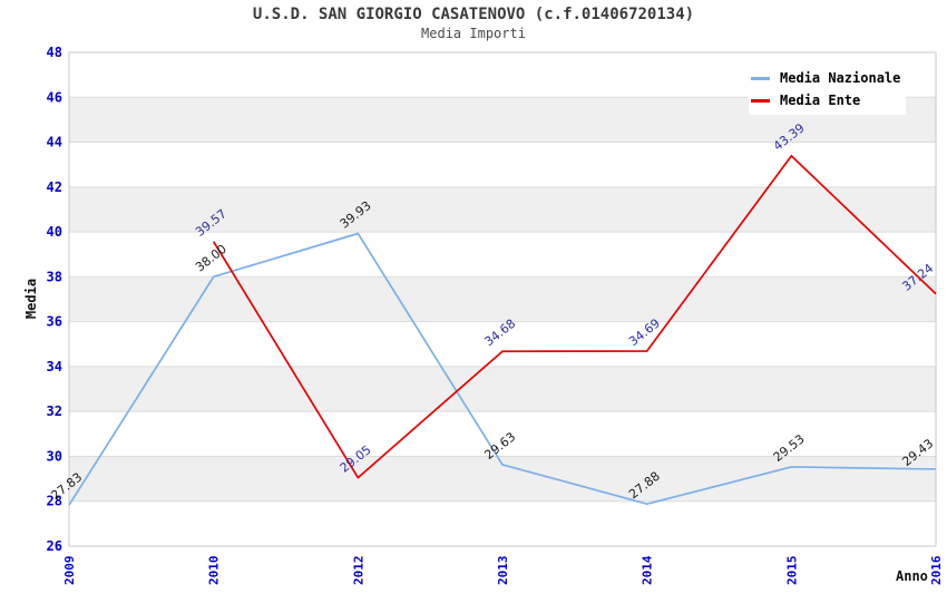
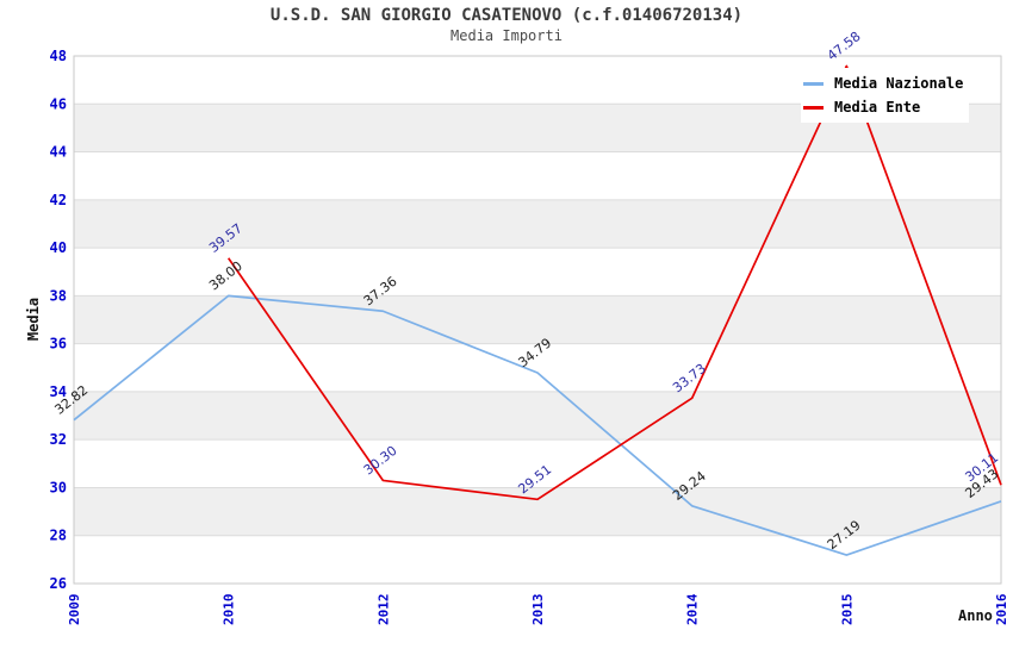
Media Nazionale/2009: 27.83 -> 32.82
Media Nazionale/2012: 39.93 -> 37.36
Media Ente/2012: 29.05 -> 30.30
Media Nazionale/2013: 29.63 -> 34.79
Media Ente/2013: 34.68 -> 29.51
Media Nazionale/2014: 27.88 -> 29.24
Media Ente/2014: 34.69 -> 33.73
Media Nazionale/2015: 29.53 -> 27.19
Media Ente/2015: 43.39 -> 47.58
Media Ente/2016: 37.24 -> 30.11
